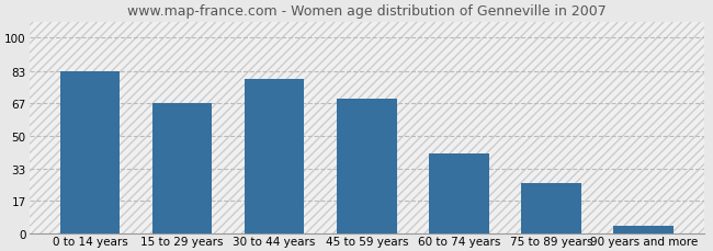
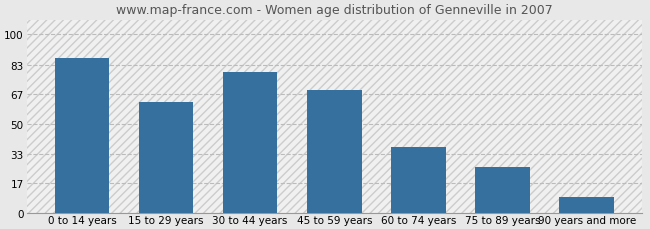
0 to 14 years: 83 -> 87
15 to 29 years: 67 -> 62
60 to 74 years: 41 -> 37
90 years and more: 4 -> 9
